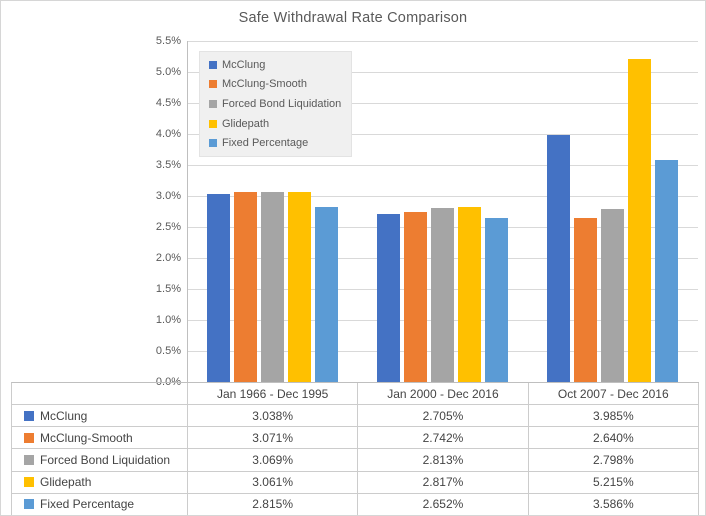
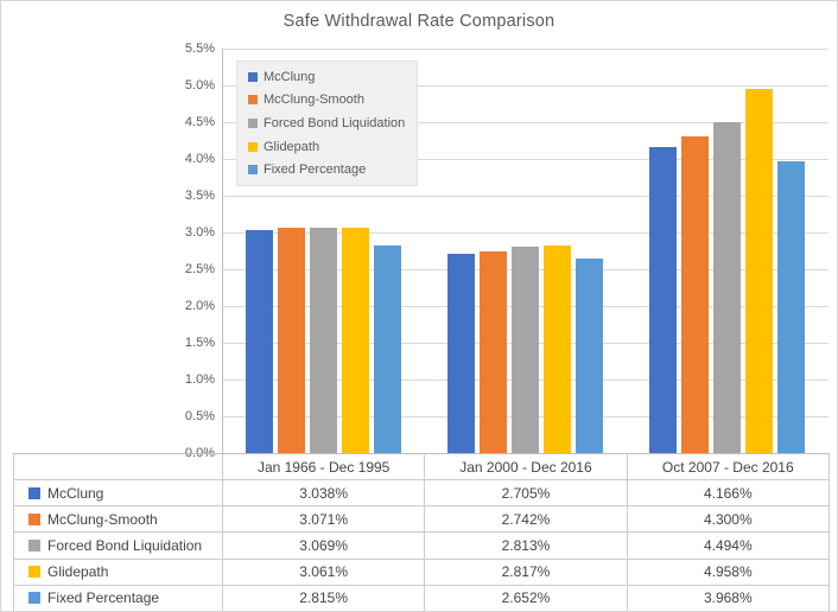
McClung/Oct 2007 - Dec 2016: 3.985% -> 4.166%
McClung-Smooth/Oct 2007 - Dec 2016: 2.640% -> 4.300%
Forced Bond Liquidation/Oct 2007 - Dec 2016: 2.798% -> 4.494%
Glidepath/Oct 2007 - Dec 2016: 5.215% -> 4.958%
Fixed Percentage/Oct 2007 - Dec 2016: 3.586% -> 3.968%
